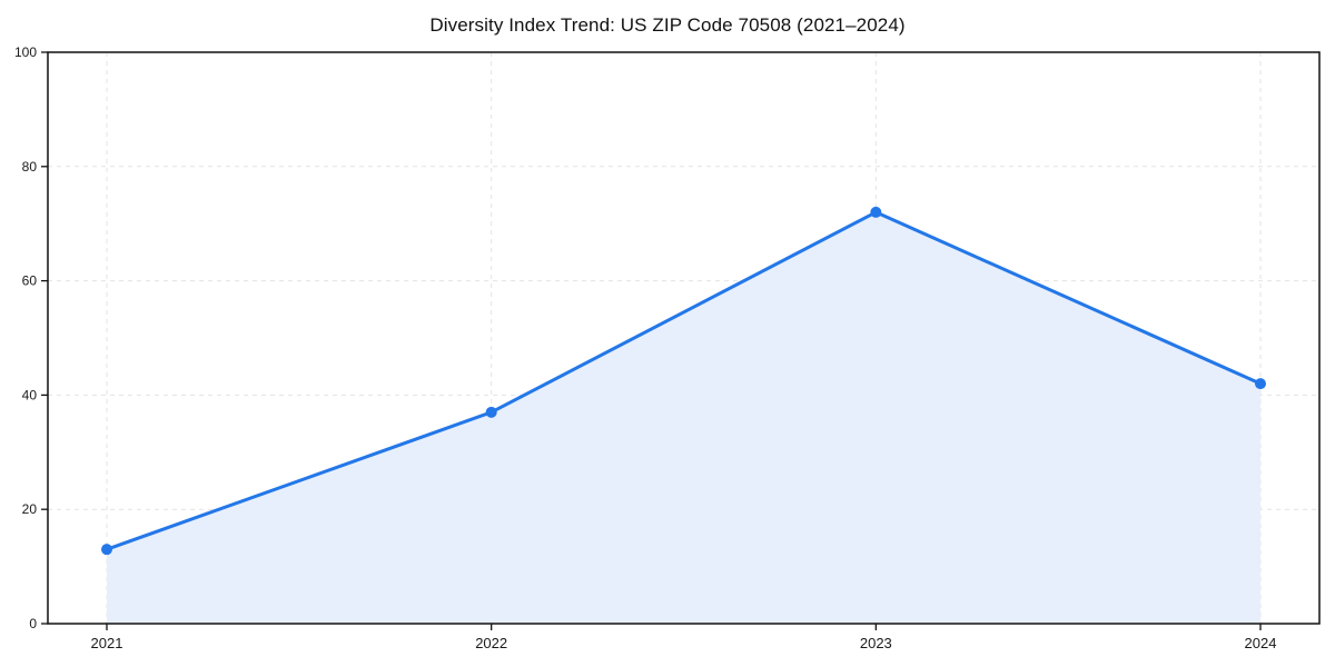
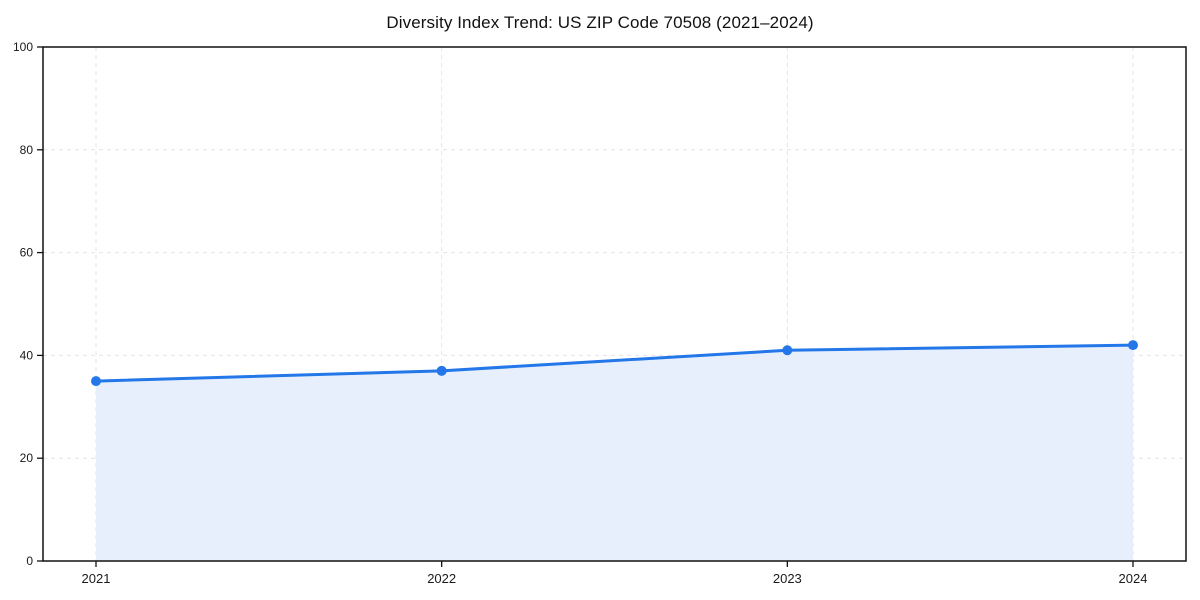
2021: 13 -> 35
2023: 72 -> 41
